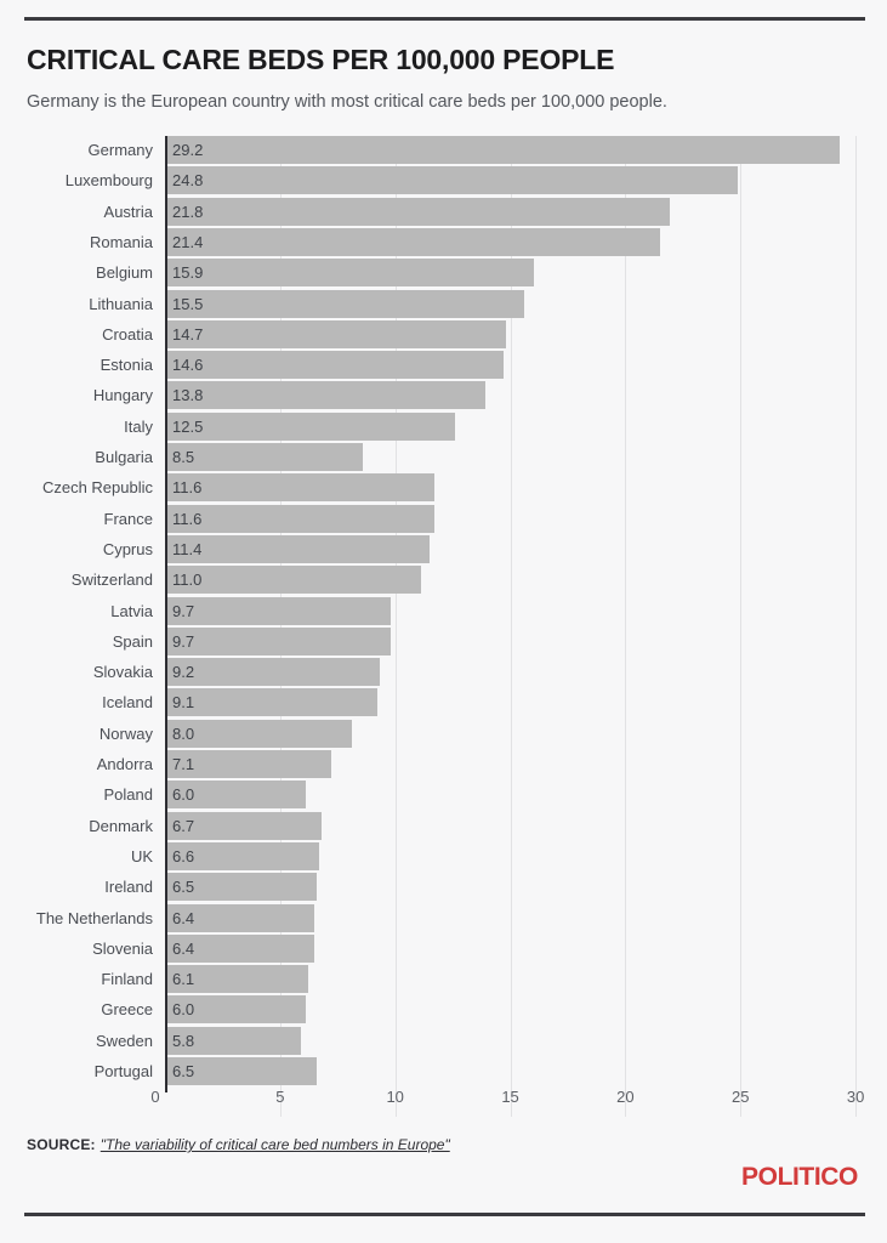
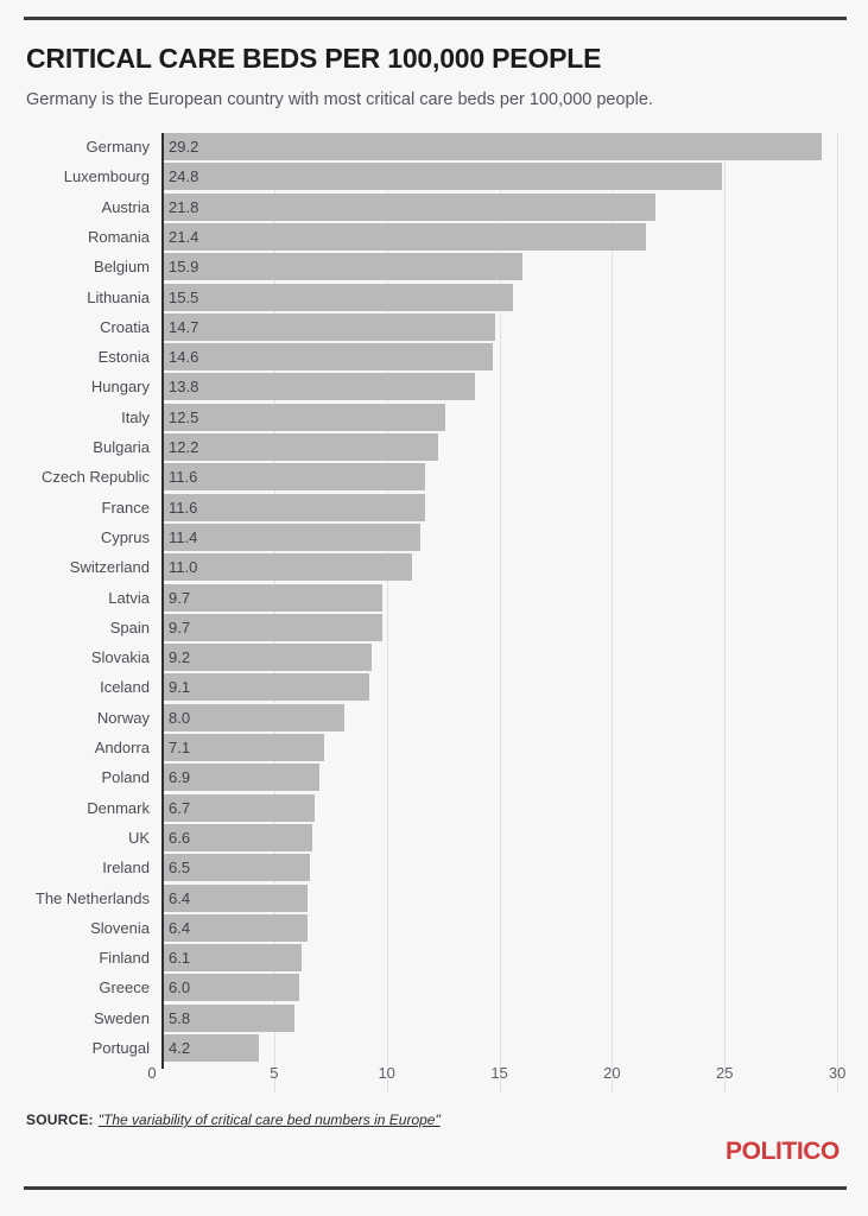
Bulgaria: 8.5 -> 12.2
Poland: 6.0 -> 6.9
Portugal: 6.5 -> 4.2
